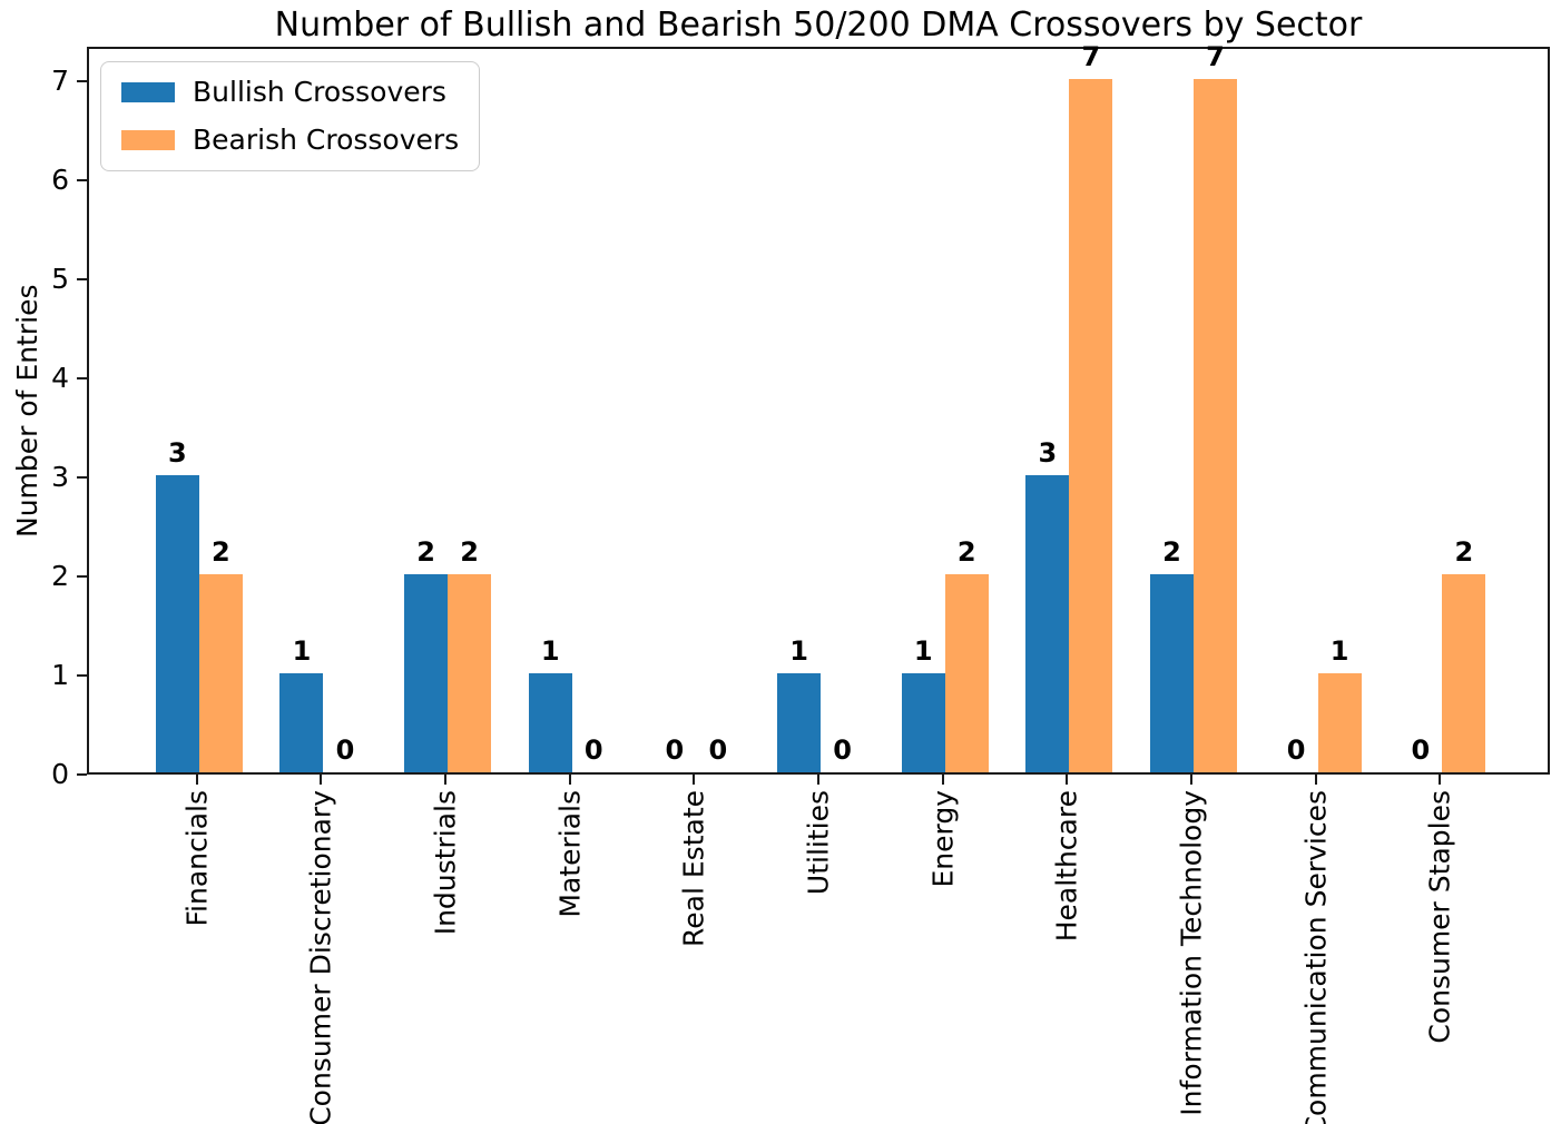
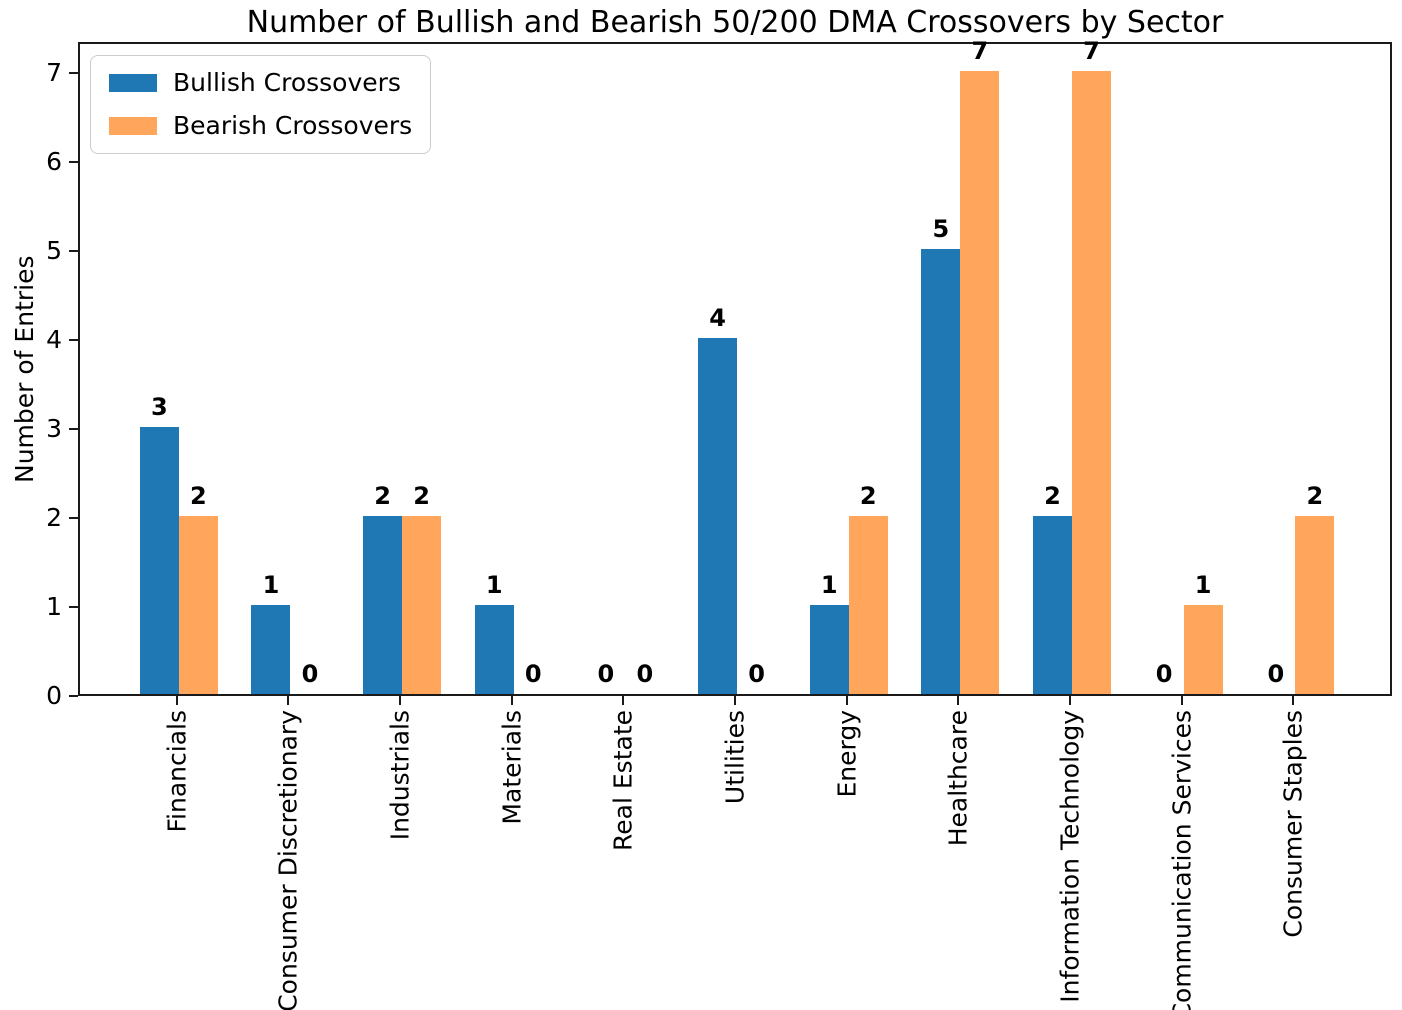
Bullish Crossovers/Utilities: 1 -> 4
Bullish Crossovers/Healthcare: 3 -> 5
